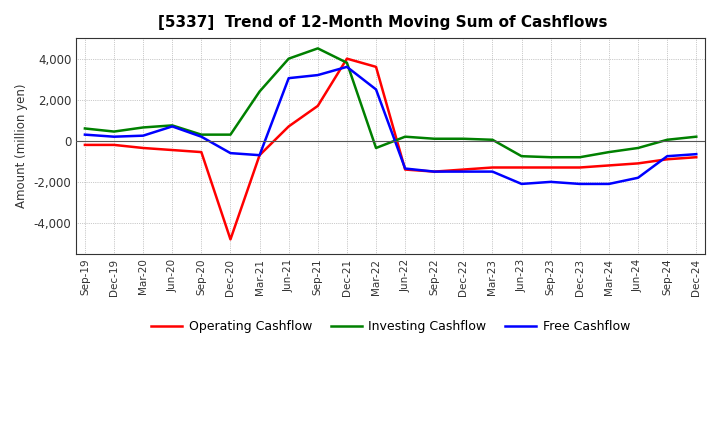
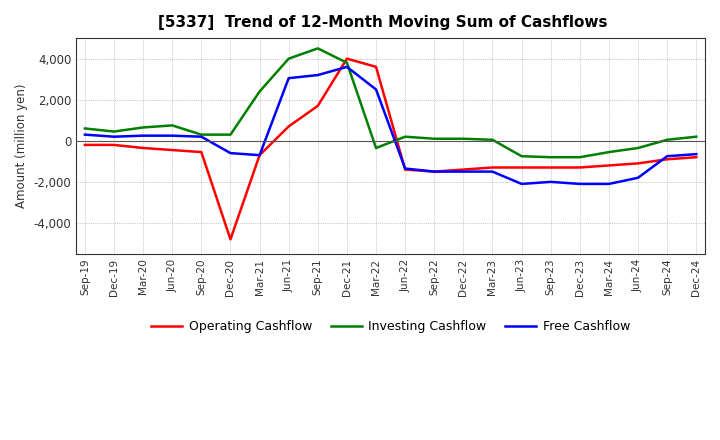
Free Cashflow/Jun-20: 700 -> 250
